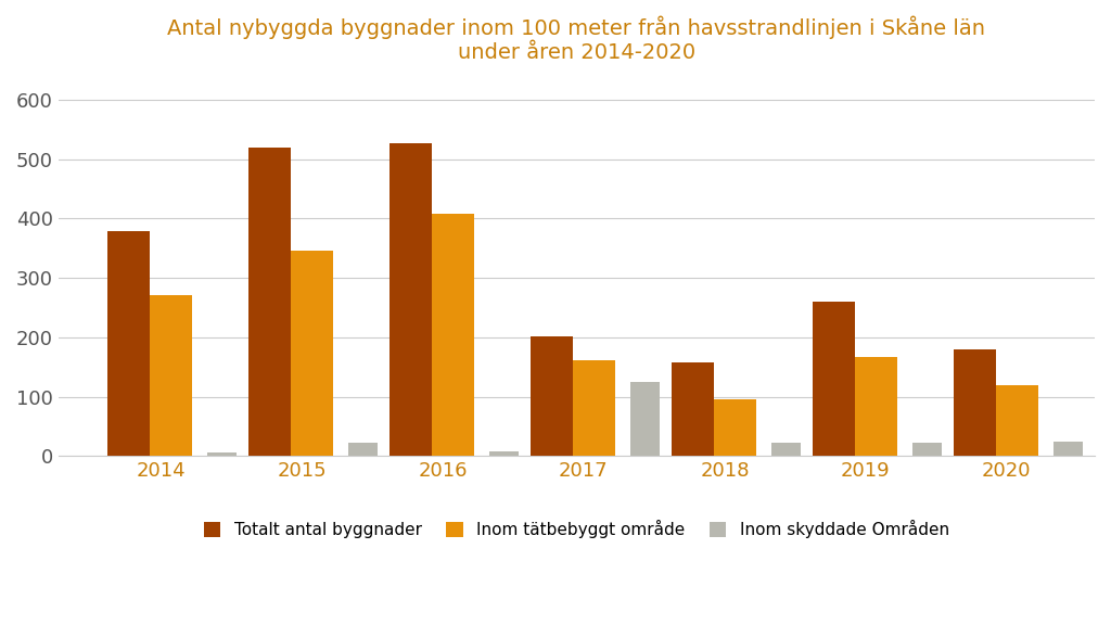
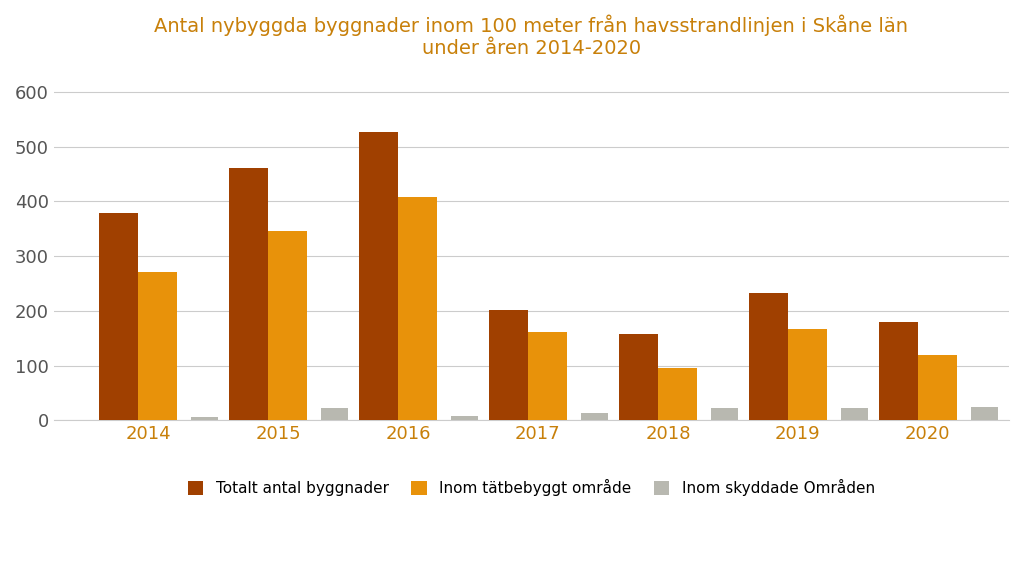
Totalt antal byggnader/2015: 520 -> 460
Inom skyddade Områden/2017: 124 -> 13
Totalt antal byggnader/2019: 260 -> 233
